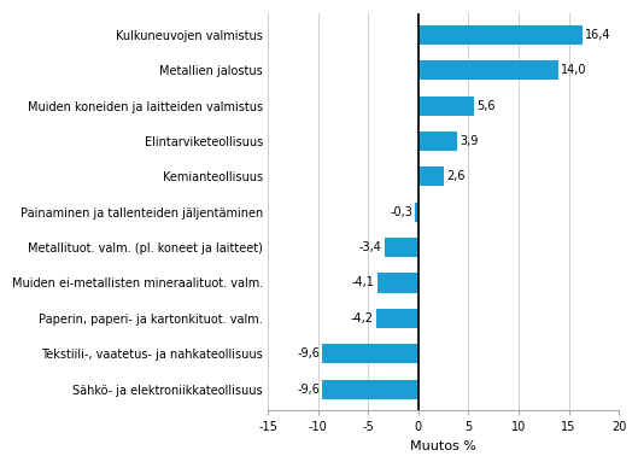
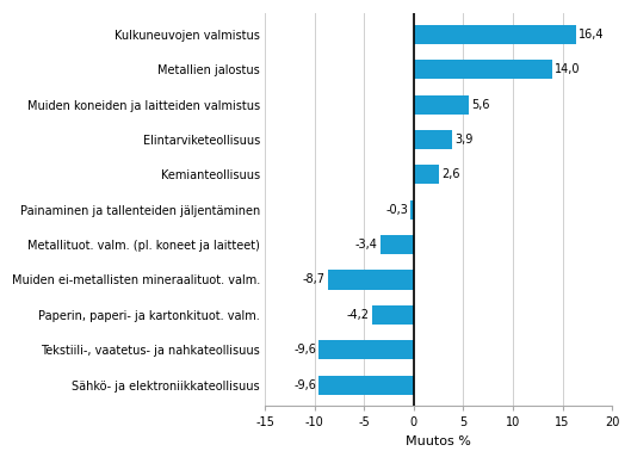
Muiden ei-metallisten mineraalituot. valm.: -4,1 -> -8,7
